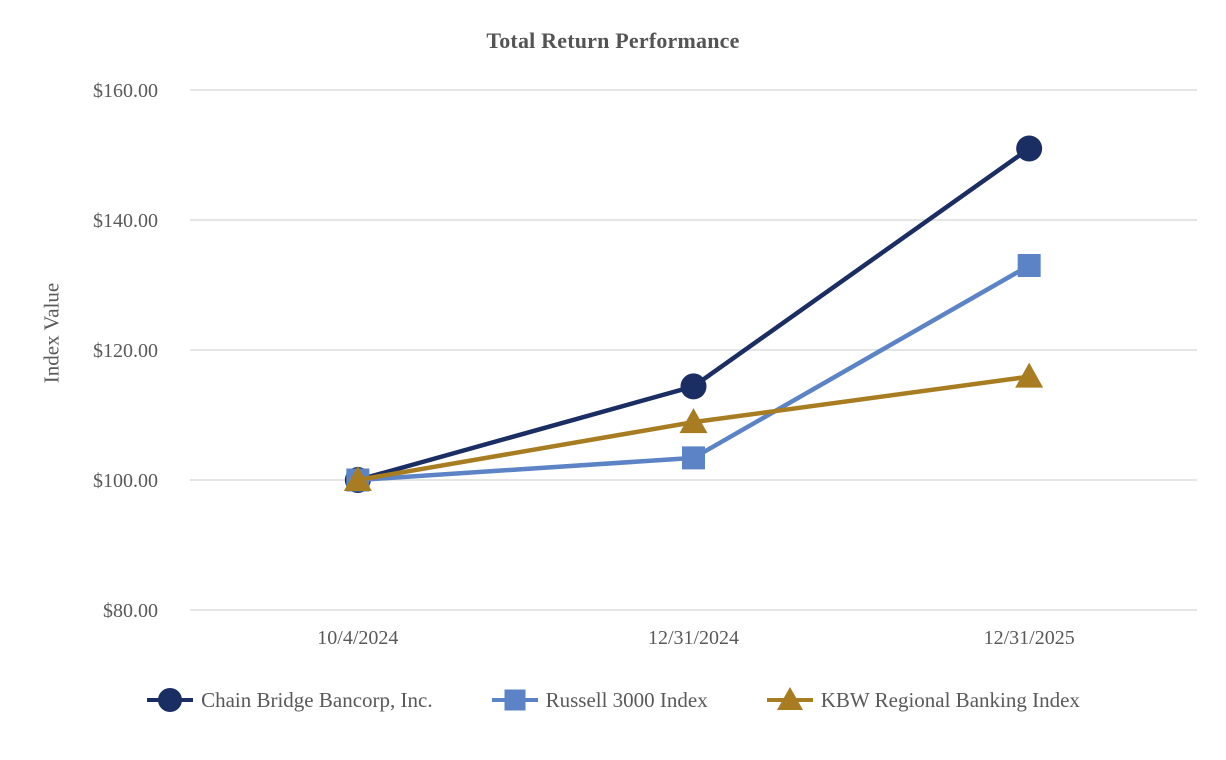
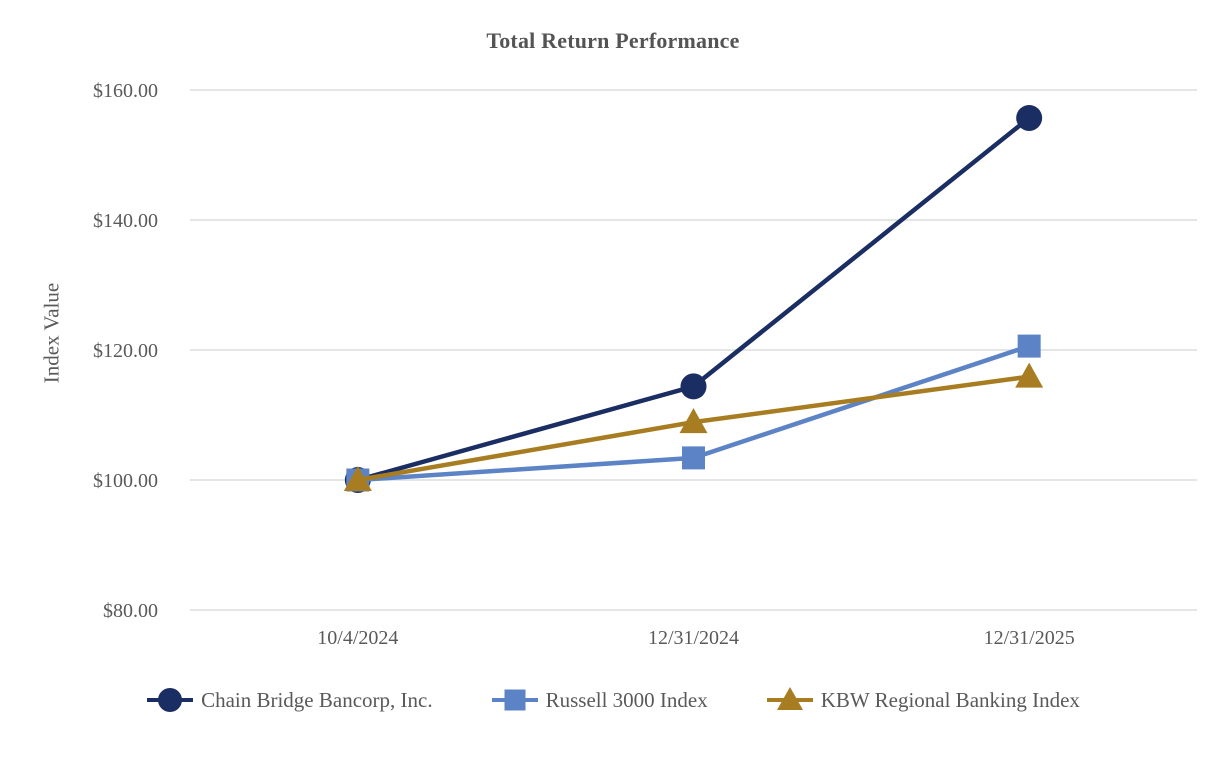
Chain Bridge Bancorp, Inc./12/31/2025: $151 -> $156
Russell 3000 Index/12/31/2025: $133 -> $121
